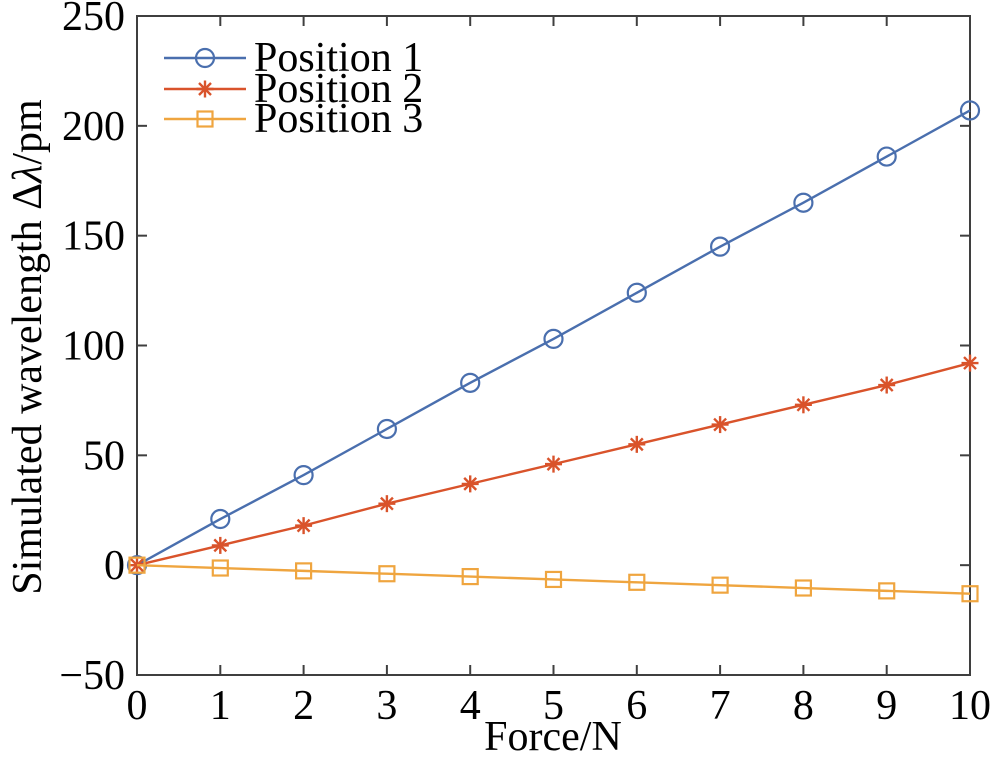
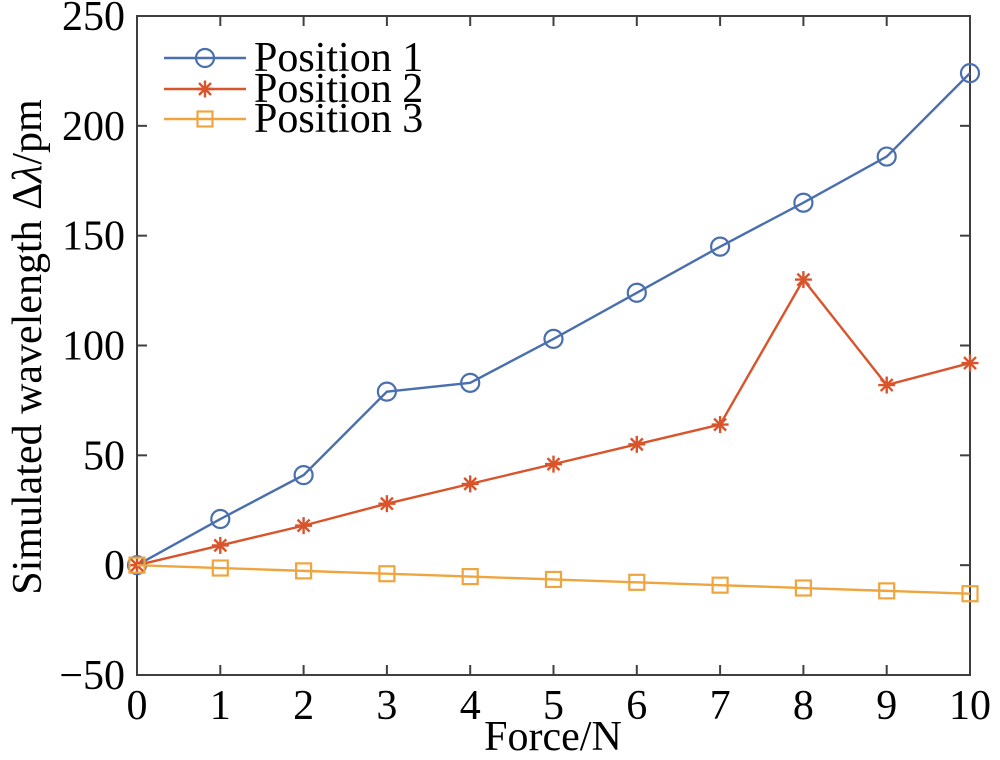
Position 1/3: 62 -> 79
Position 2/8: 73 -> 130
Position 1/10: 207 -> 224
